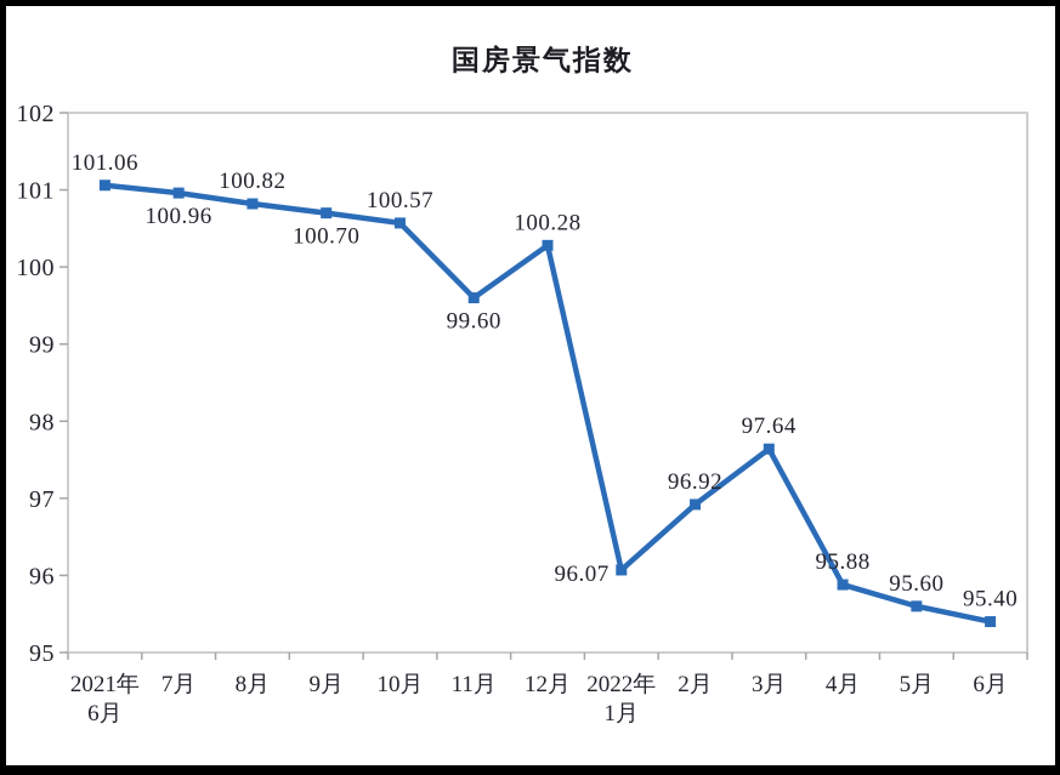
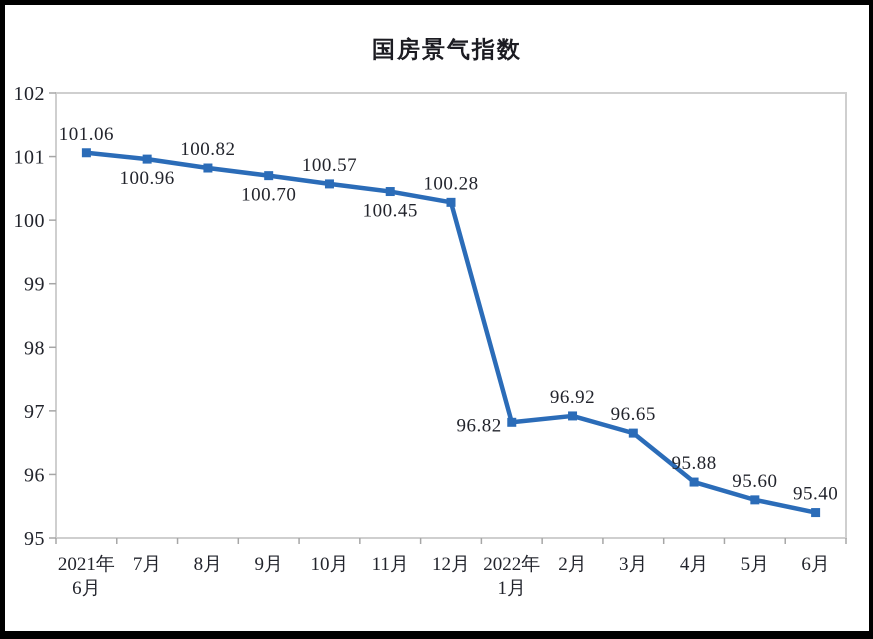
11月: 99.60 -> 100.45
2022年 1月: 96.07 -> 96.82
3月: 97.64 -> 96.65
